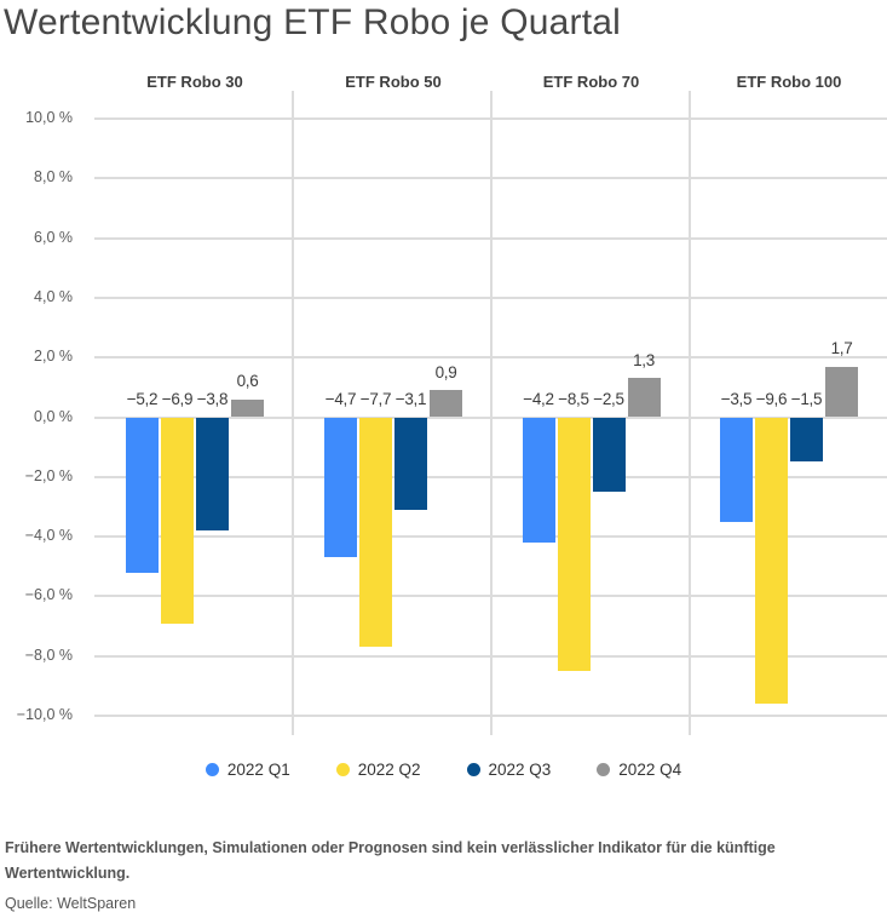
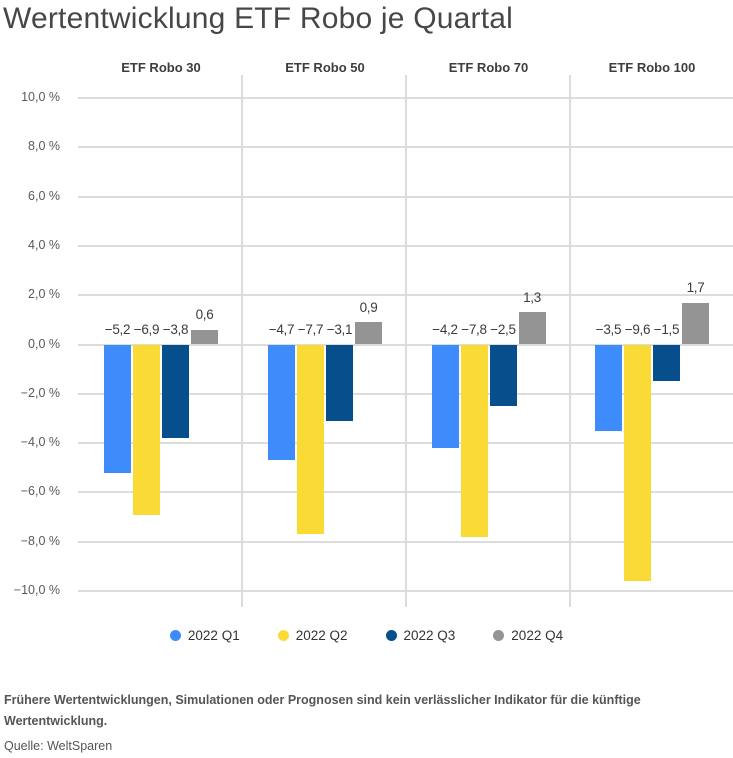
2022 Q2/ETF Robo 70: −8,5 -> −7,8
